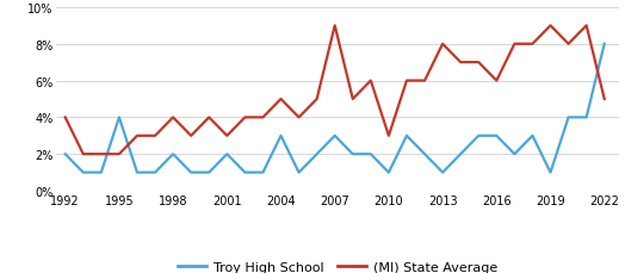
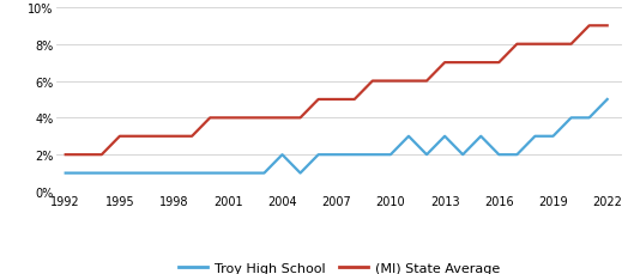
Troy High School/1992: 2% -> 1%
(MI) State Average/1992: 4% -> 2%
Troy High School/1995: 4% -> 1%
(MI) State Average/1995: 2% -> 3%
Troy High School/1998: 2% -> 1%
(MI) State Average/1998: 4% -> 3%
Troy High School/2001: 2% -> 1%
(MI) State Average/2001: 3% -> 4%
Troy High School/2004: 3% -> 2%
(MI) State Average/2004: 5% -> 4%
Troy High School/2007: 3% -> 2%
(MI) State Average/2007: 9% -> 5%
Troy High School/2010: 1% -> 2%
(MI) State Average/2010: 3% -> 6%
Troy High School/2013: 1% -> 3%
(MI) State Average/2013: 8% -> 7%
Troy High School/2016: 3% -> 2%
(MI) State Average/2016: 6% -> 7%
Troy High School/2019: 1% -> 3%
(MI) State Average/2019: 9% -> 8%
Troy High School/2022: 8% -> 5%
(MI) State Average/2022: 5% -> 9%
